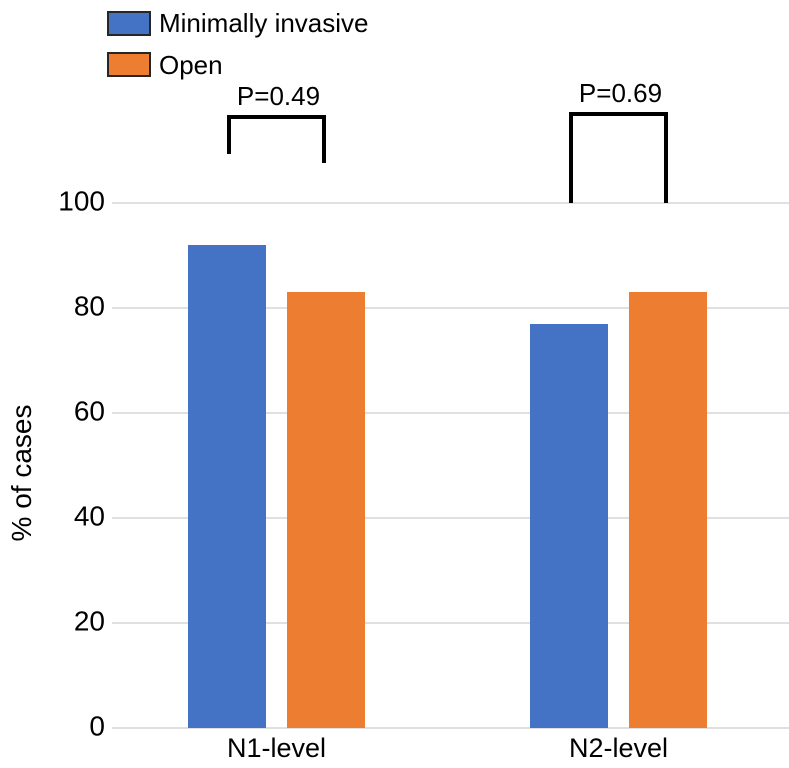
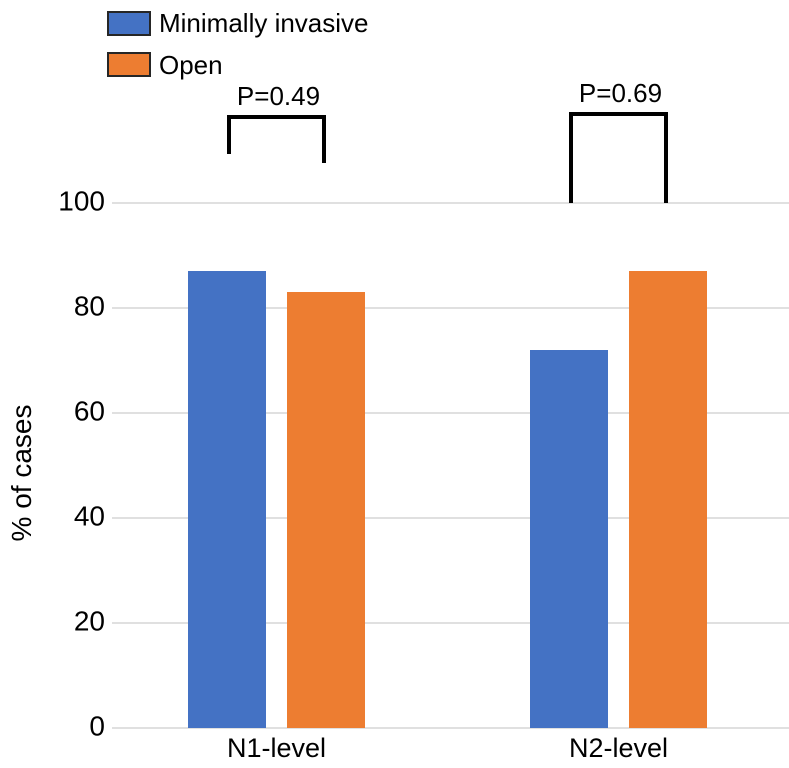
Minimally invasive/N1-level: 92 -> 87
Minimally invasive/N2-level: 77 -> 72
Open/N2-level: 83 -> 87
